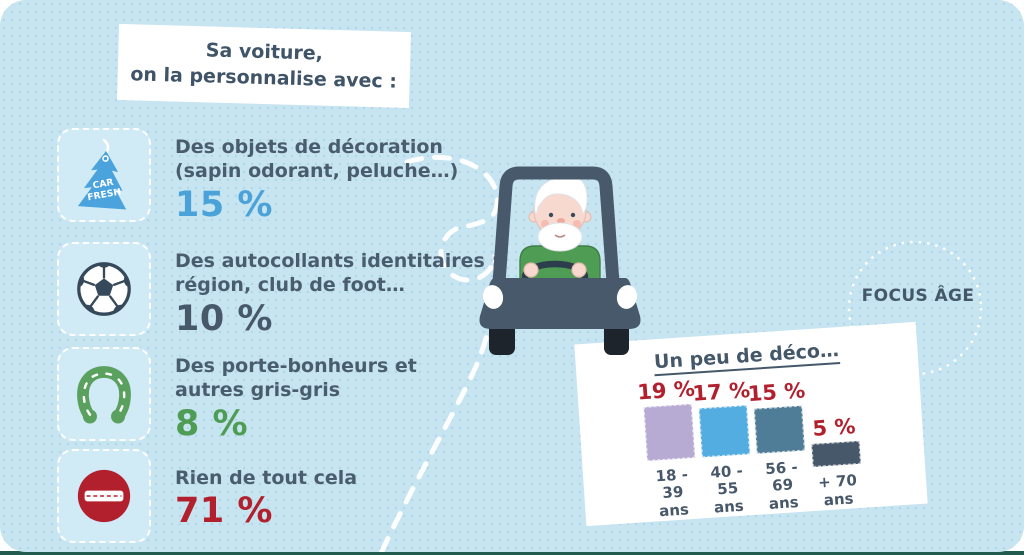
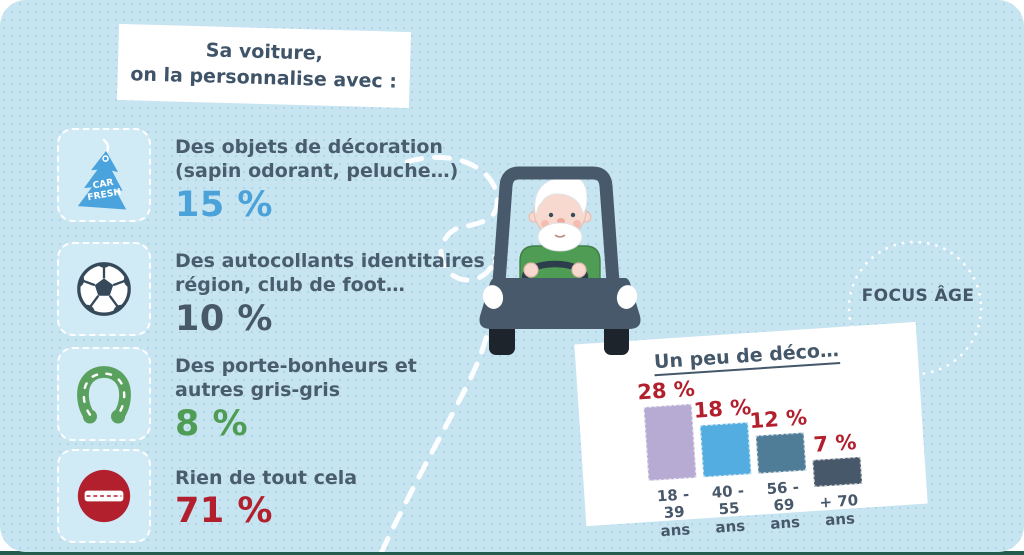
18 - 39 ans: 19 -> 28
40 - 55 ans: 17 -> 18
56 - 69 ans: 15 -> 12
+ 70 ans: 5 -> 7
